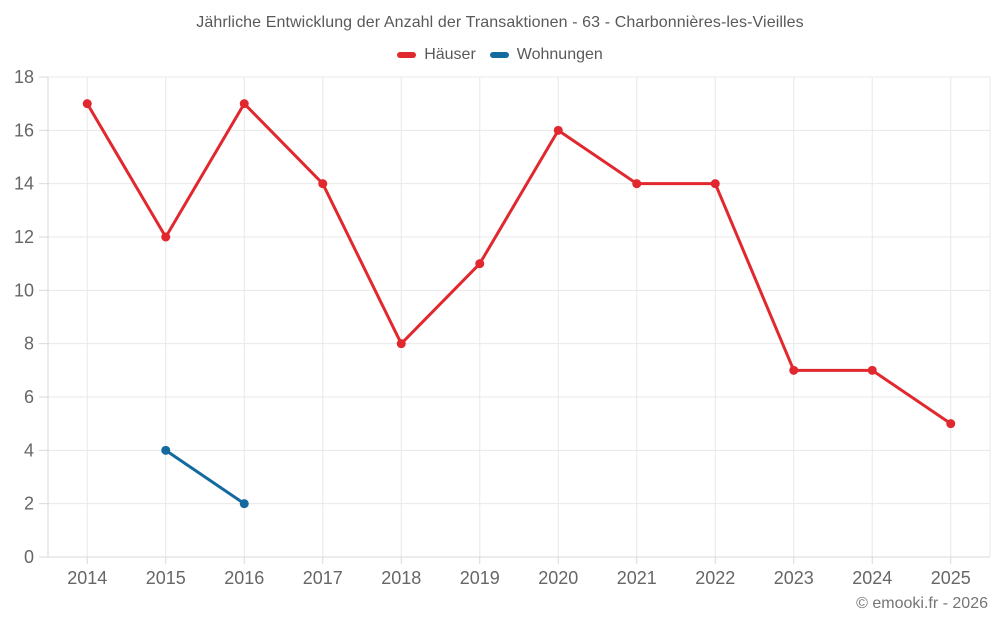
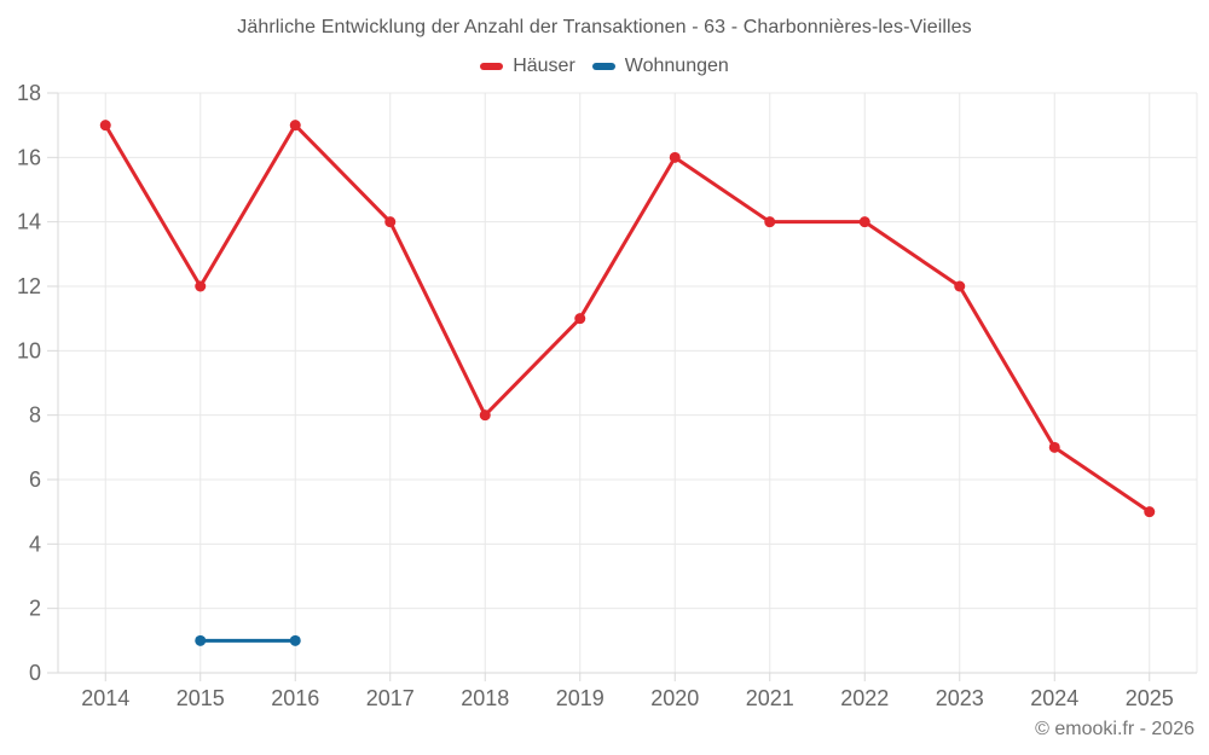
Wohnungen/2015: 4 -> 1
Wohnungen/2016: 2 -> 1
Häuser/2023: 7 -> 12
